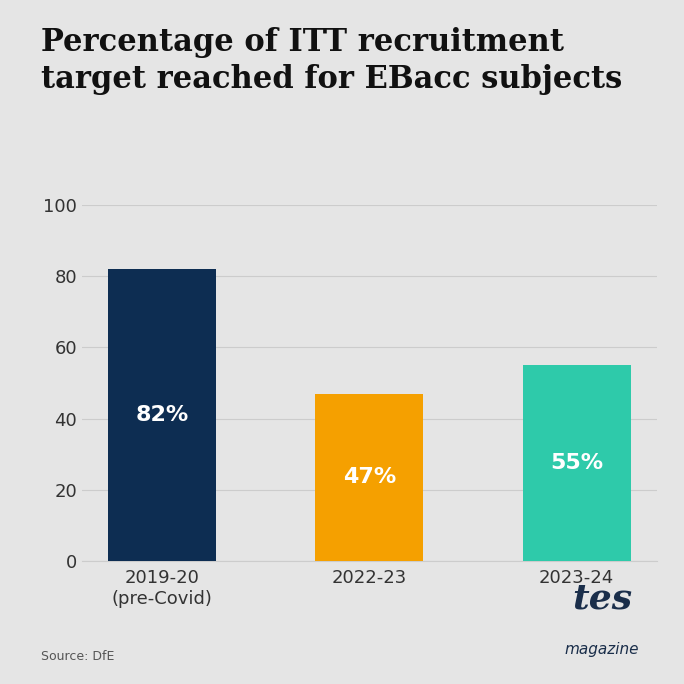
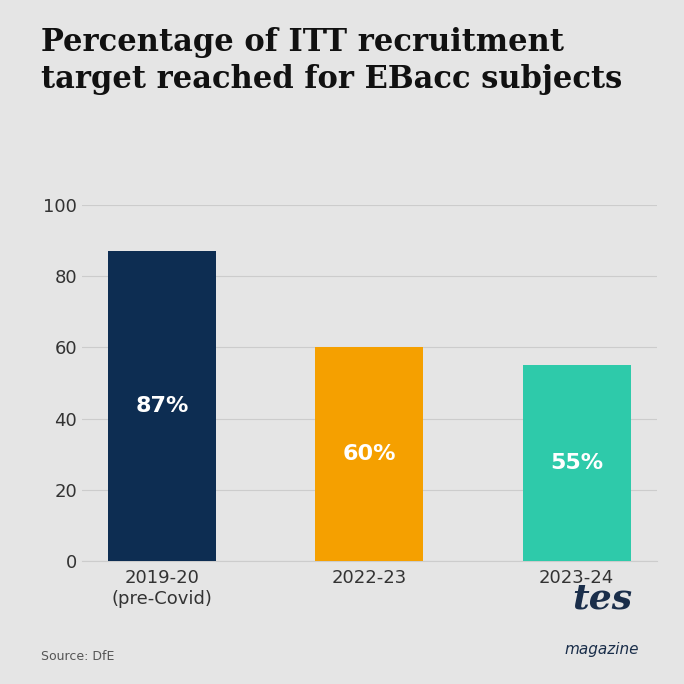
2019-20 (pre-Covid): 82% -> 87%
2022-23: 47% -> 60%
